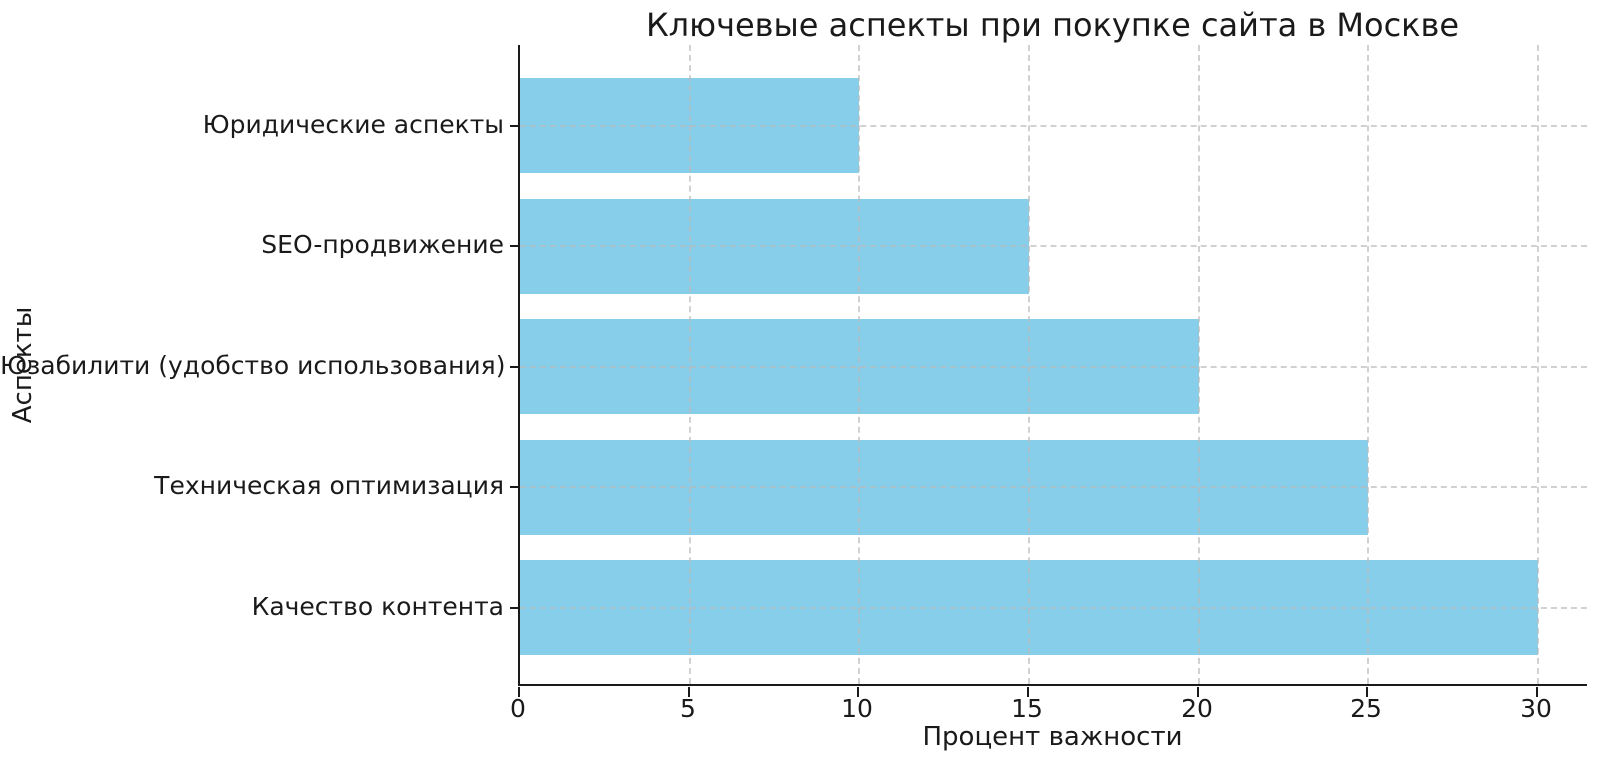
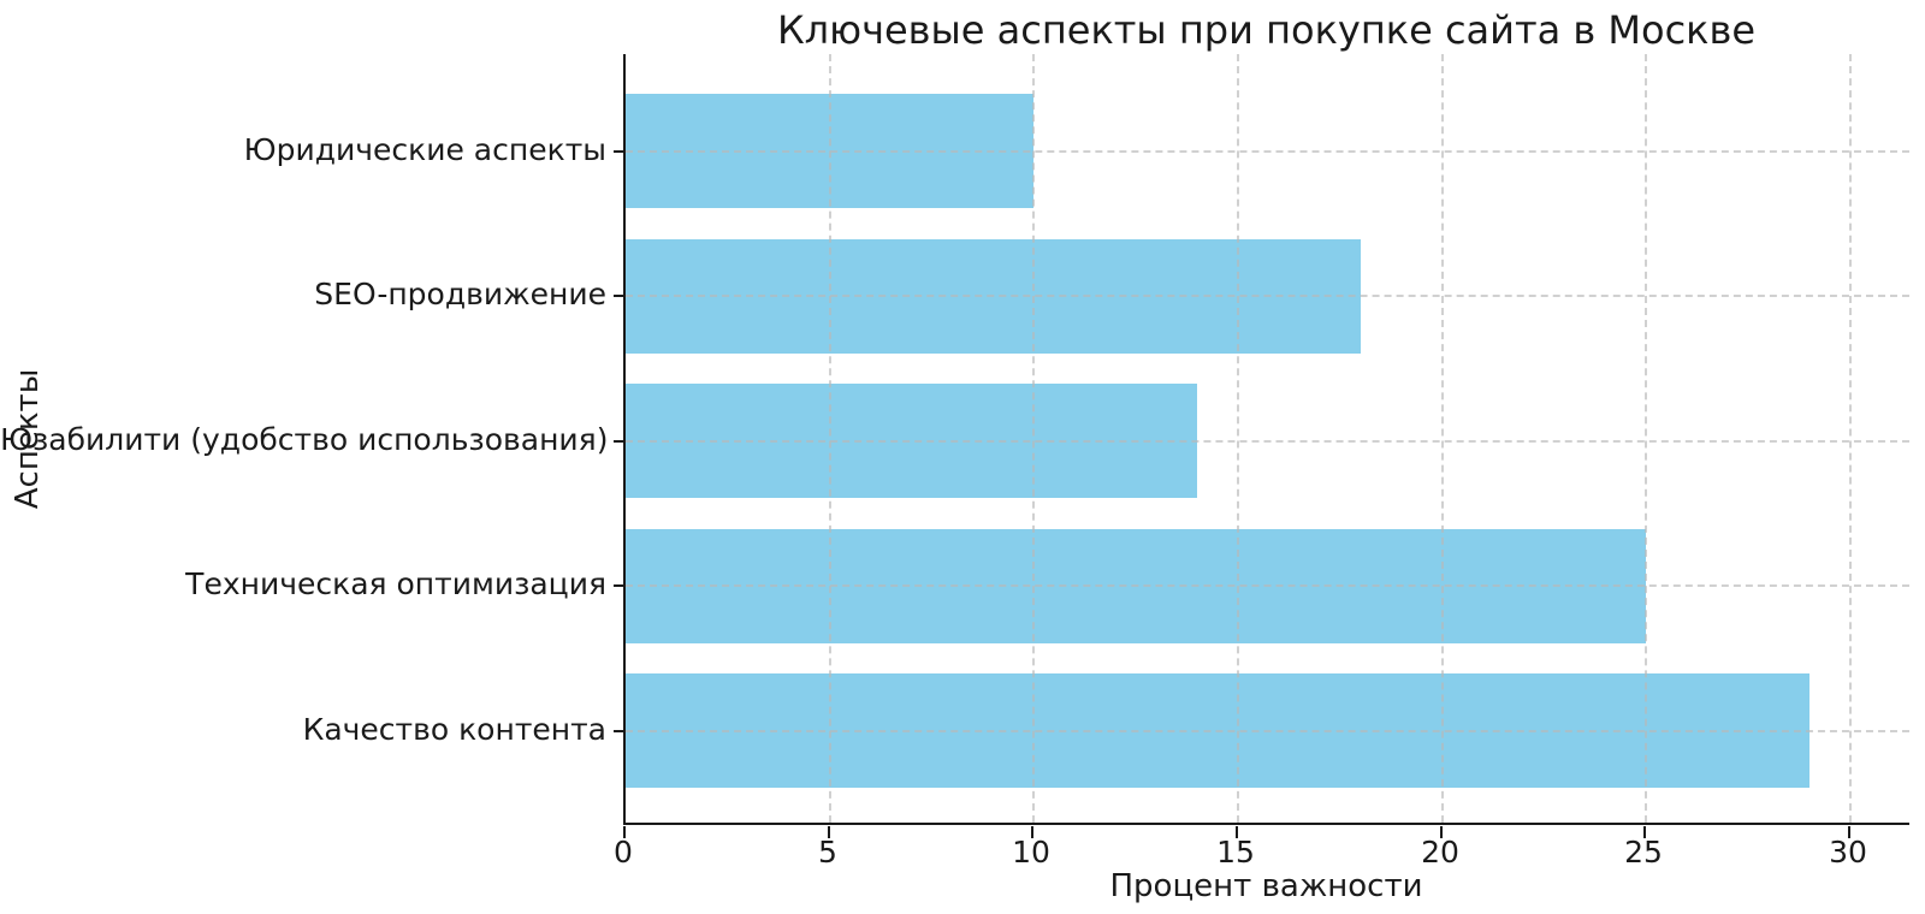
SEO-продвижение: 15 -> 18
Юзабилити (удобство использования): 20 -> 14
Качество контента: 30 -> 29
